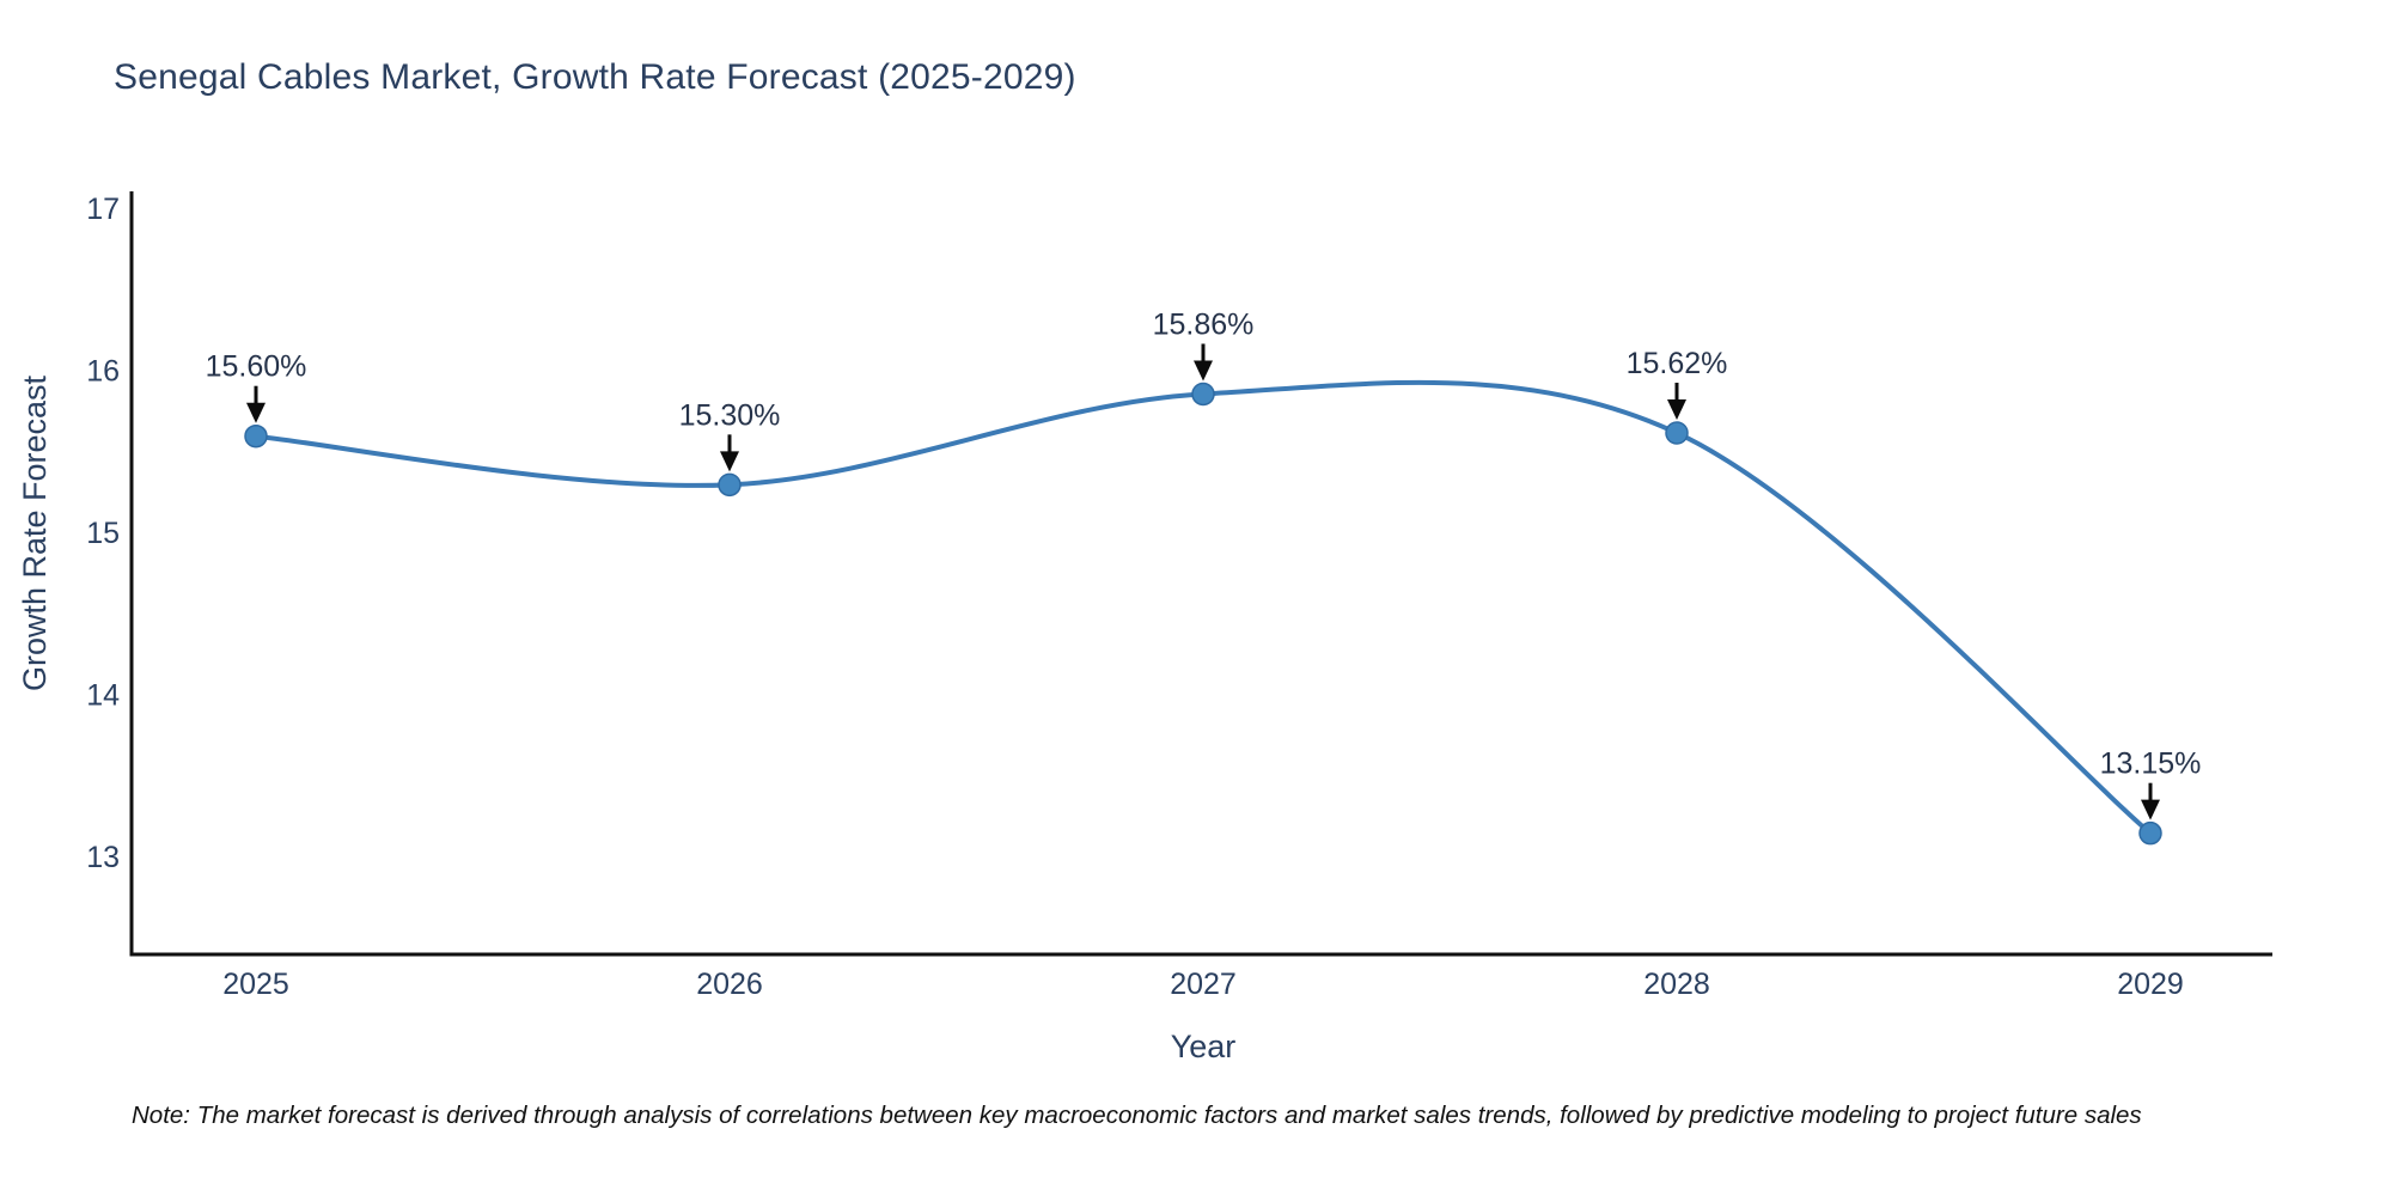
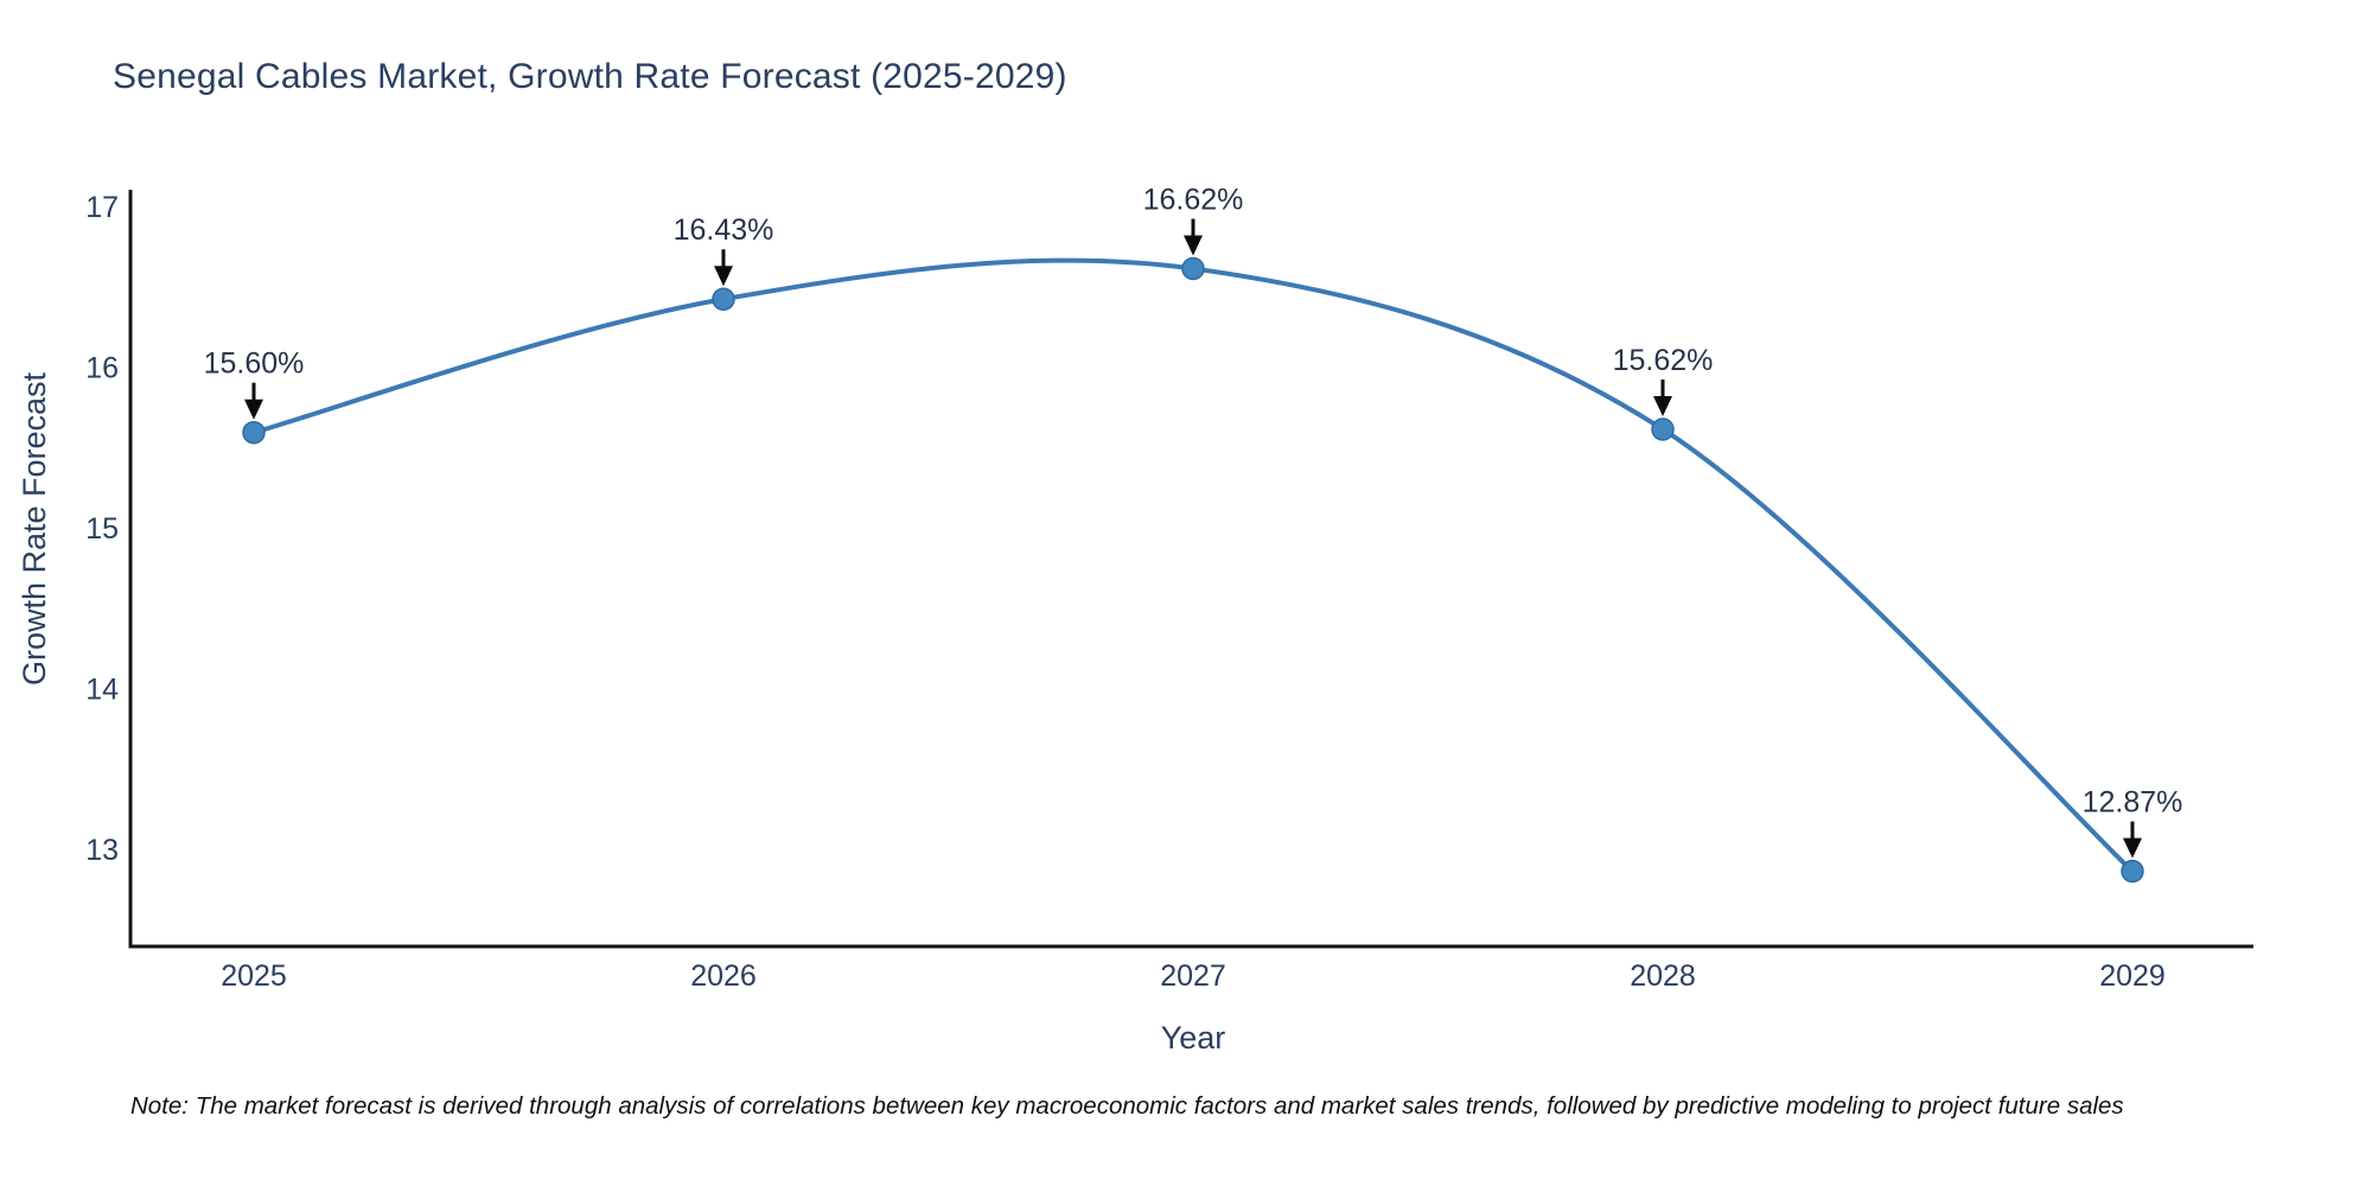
2026: 15.30% -> 16.43%
2027: 15.86% -> 16.62%
2029: 13.15% -> 12.87%
